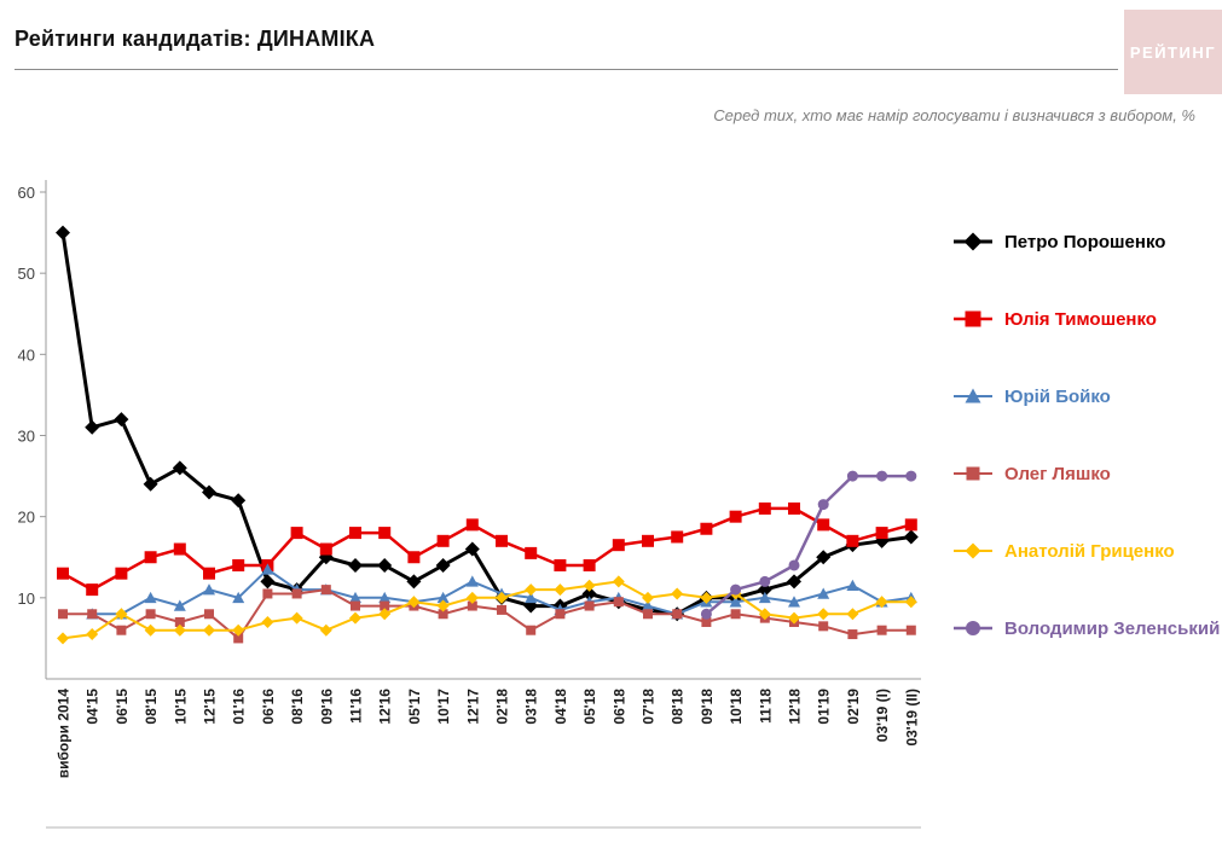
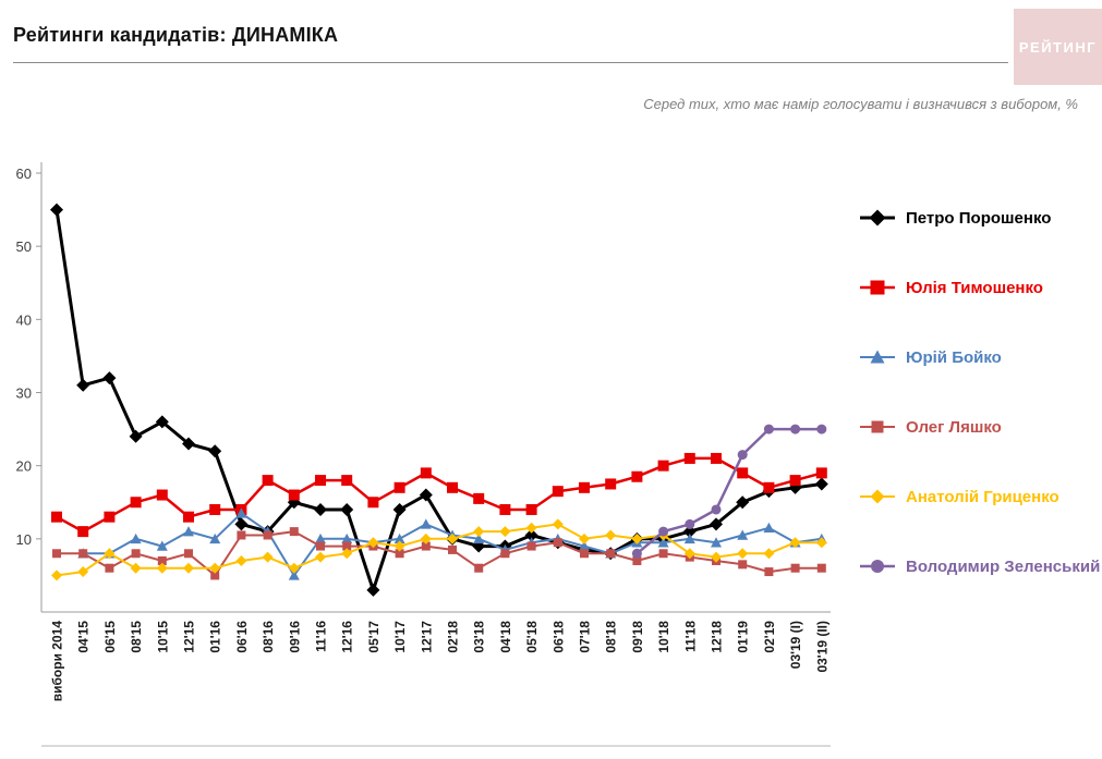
Юрій Бойко/09'16: 11 -> 5
Петро Порошенко/05'17: 12 -> 3
